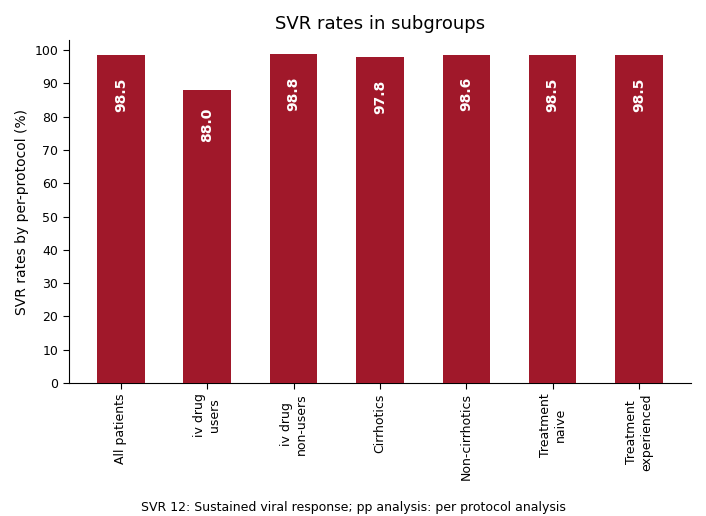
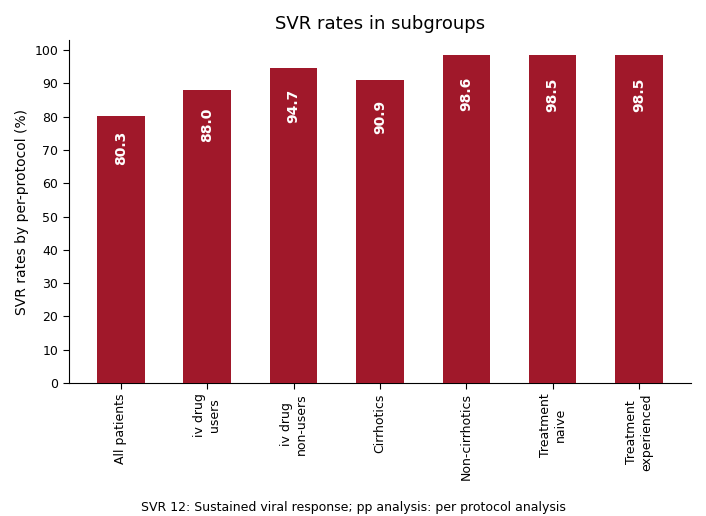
All patients: 98.5 -> 80.3
iv drug non-users: 98.8 -> 94.7
Cirrhotics: 97.8 -> 90.9
